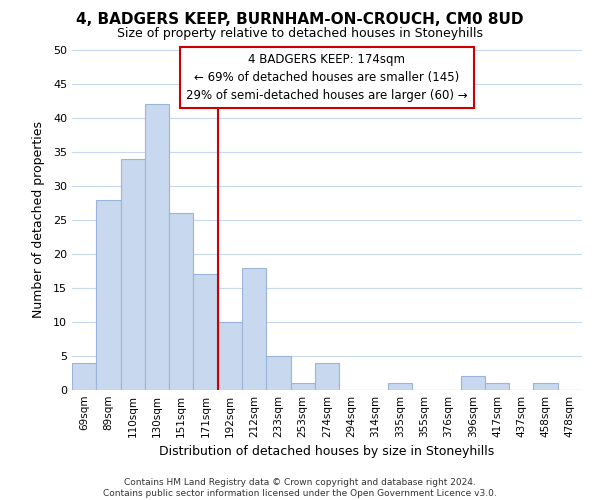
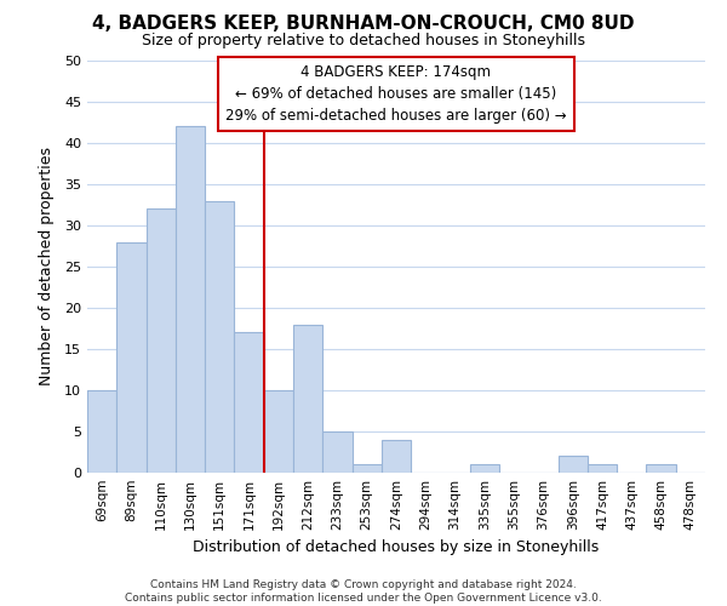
69sqm: 4 -> 10
110sqm: 34 -> 32
151sqm: 26 -> 33
